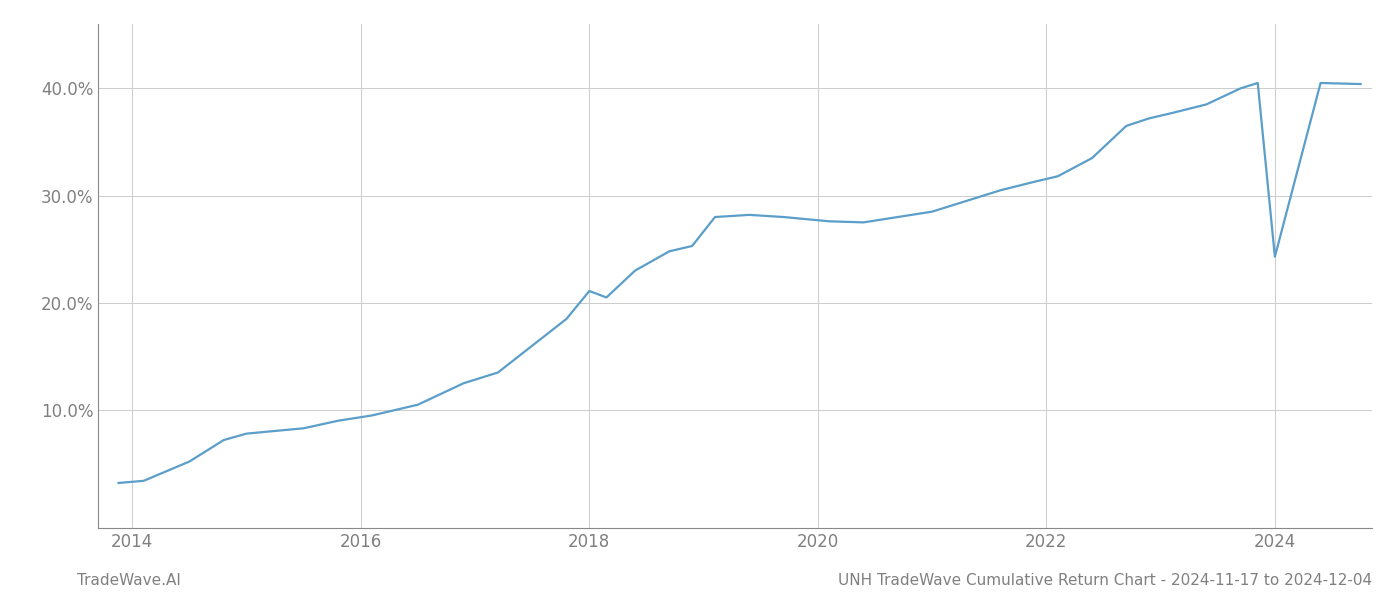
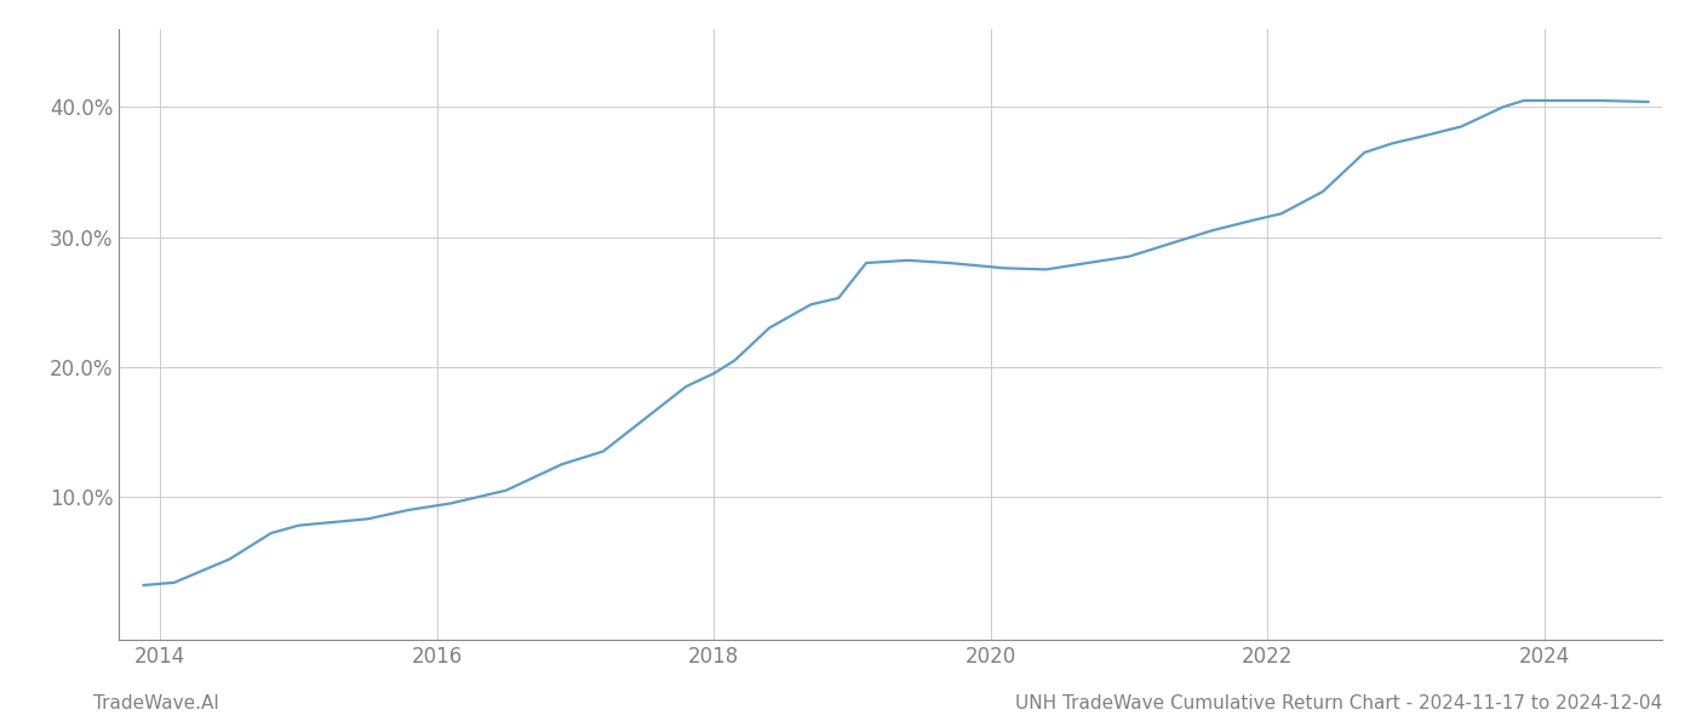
2018: 21.1% -> 19.5%
2024: 24.3% -> 40.5%
